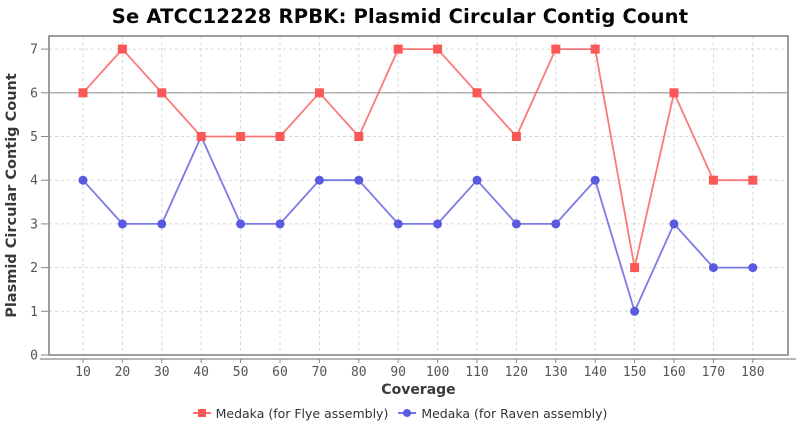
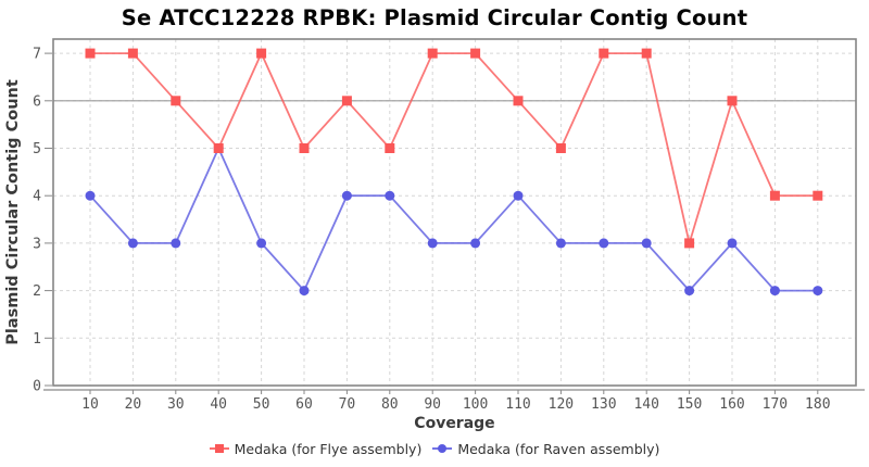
Medaka (for Flye assembly)/10: 6 -> 7
Medaka (for Flye assembly)/50: 5 -> 7
Medaka (for Raven assembly)/60: 3 -> 2
Medaka (for Raven assembly)/140: 4 -> 3
Medaka (for Flye assembly)/150: 2 -> 3
Medaka (for Raven assembly)/150: 1 -> 2
